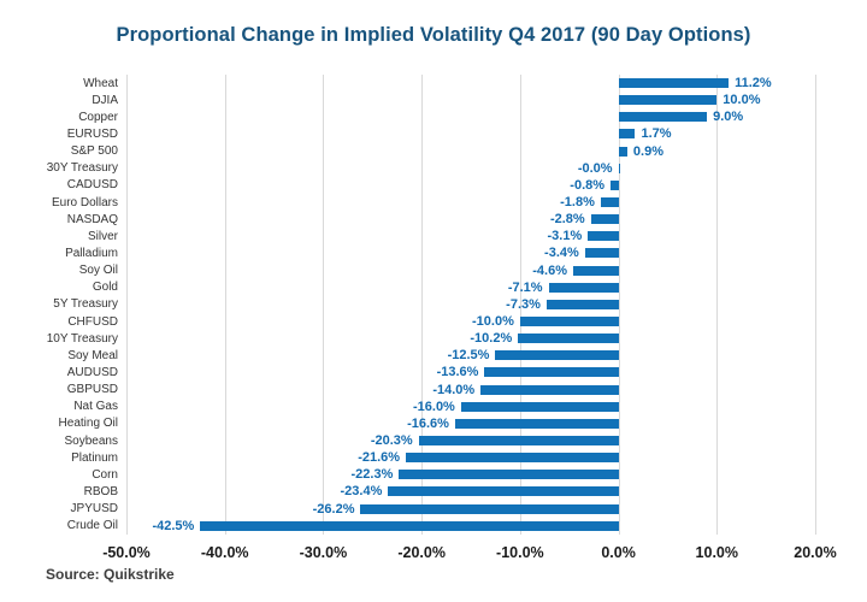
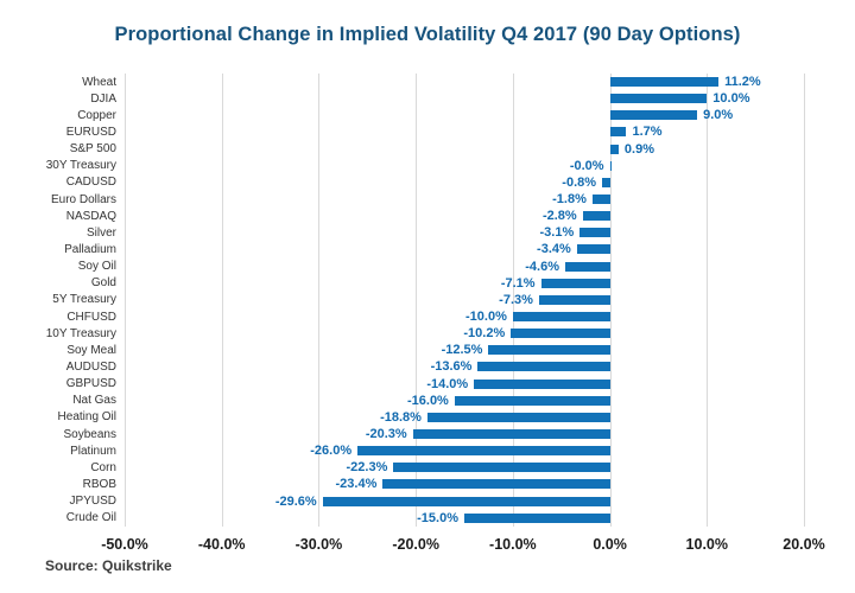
Heating Oil: -16.6% -> -18.8%
Platinum: -21.6% -> -26.0%
JPYUSD: -26.2% -> -29.6%
Crude Oil: -42.5% -> -15.0%
